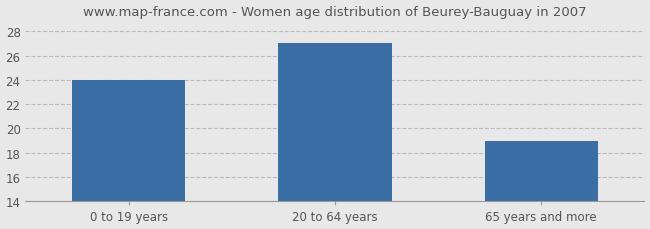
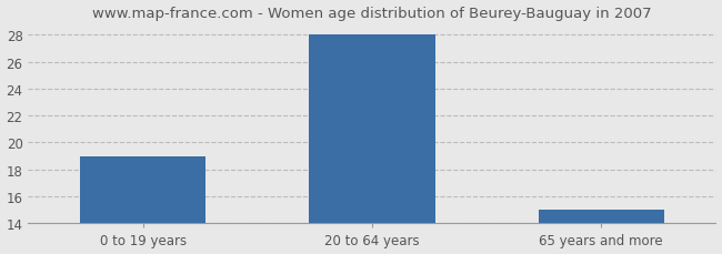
0 to 19 years: 24 -> 19
20 to 64 years: 27 -> 28
65 years and more: 19 -> 15
